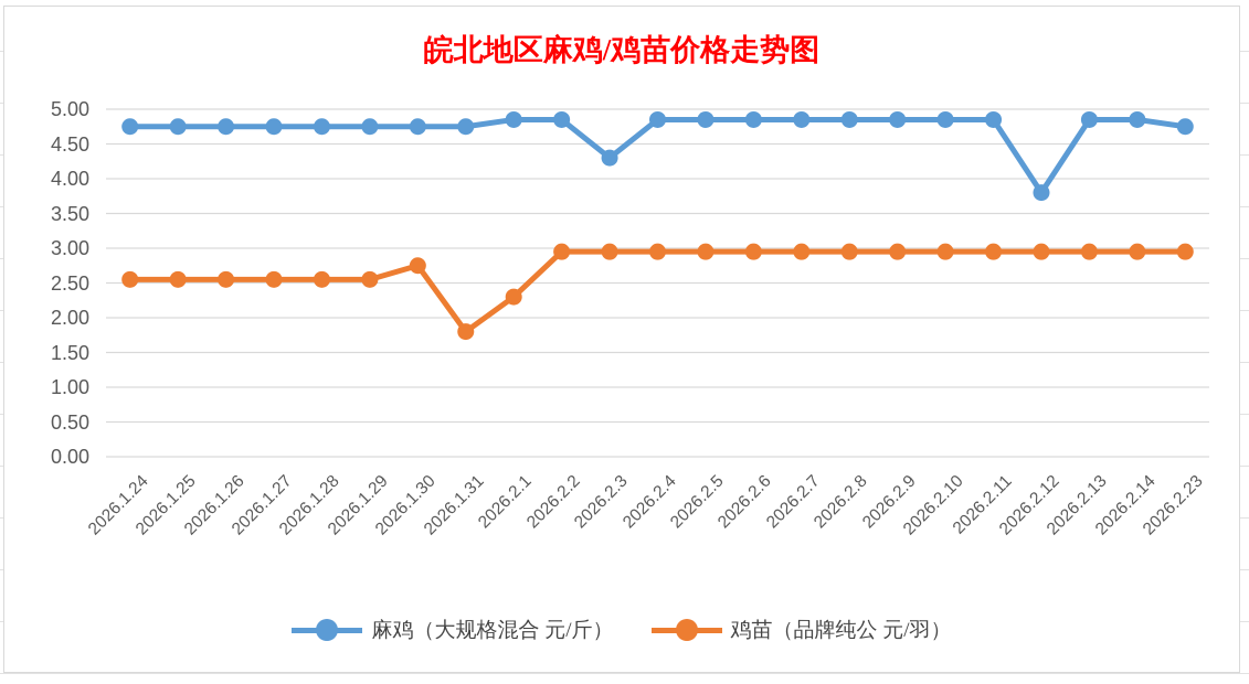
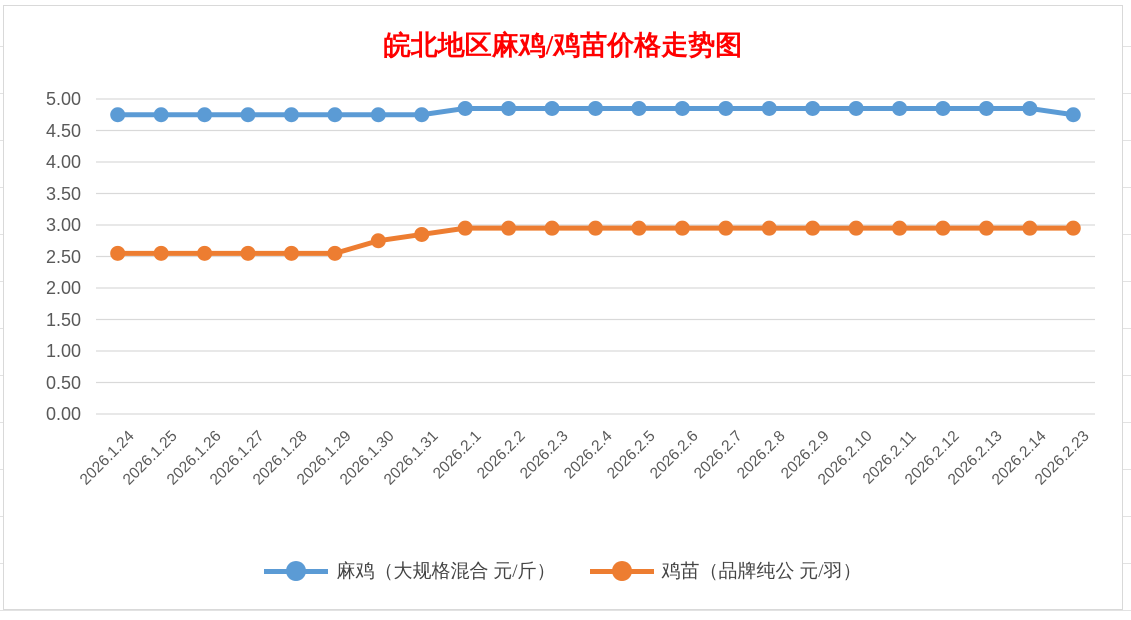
鸡苗（品牌纯公 元/羽）/2026.1.31: 1.8 -> 2.9
鸡苗（品牌纯公 元/羽）/2026.2.1: 2.3 -> 3.0
麻鸡（大规格混合 元/斤）/2026.2.3: 4.3 -> 4.8
麻鸡（大规格混合 元/斤）/2026.2.12: 3.8 -> 4.8
